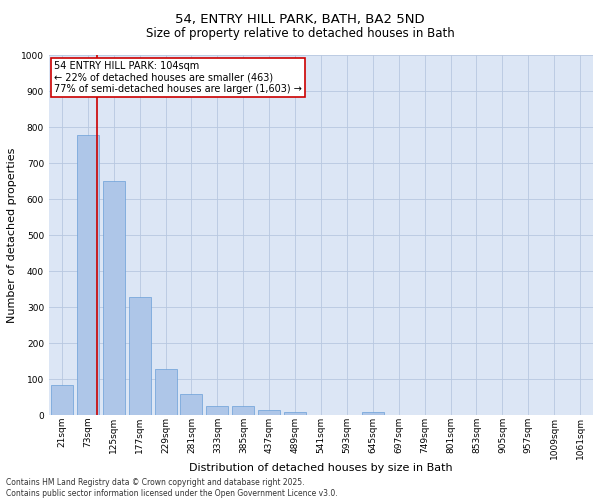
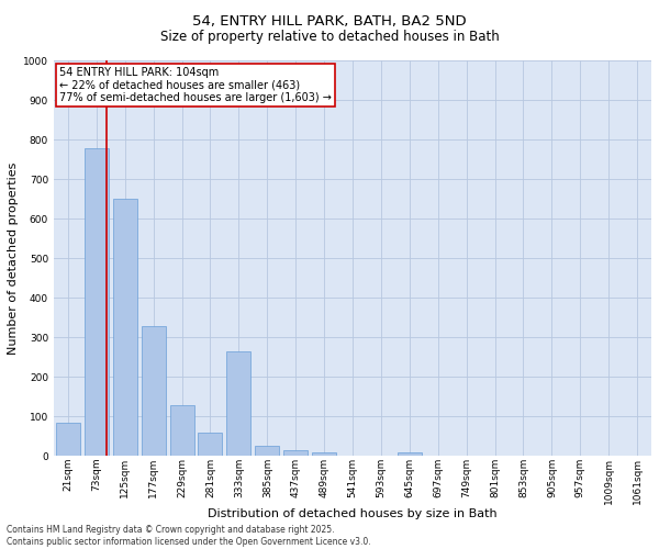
333sqm: 25 -> 265
